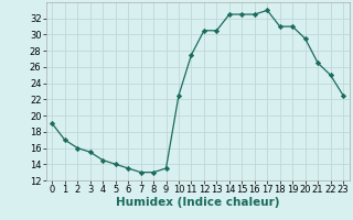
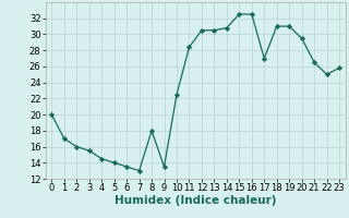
0: 19.0 -> 20.0
8: 13.0 -> 18.0
11: 27.5 -> 28.4
14: 32.5 -> 30.8
17: 33.0 -> 27.0
23: 22.5 -> 25.8
